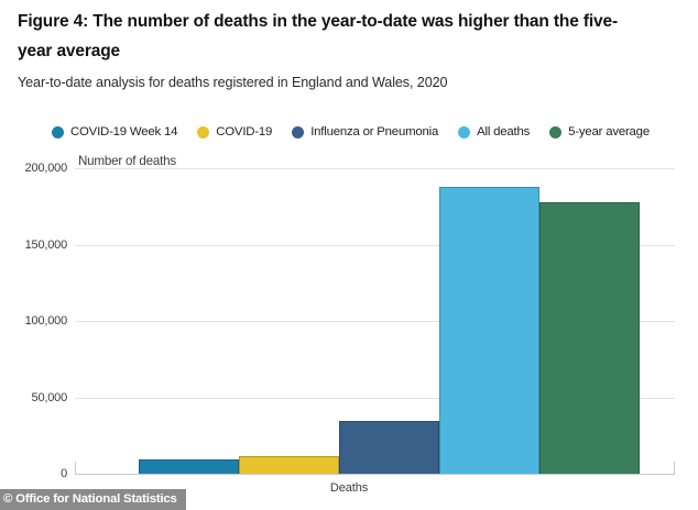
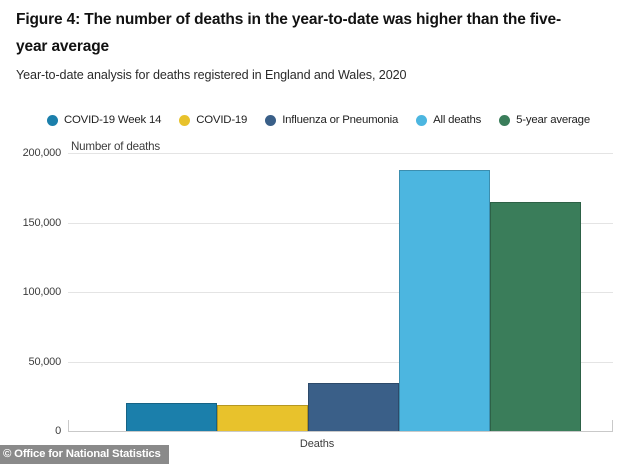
COVID-19 Week 14: 10000 -> 20000
COVID-19: 12000 -> 19000
5-year average: 178000 -> 165000
